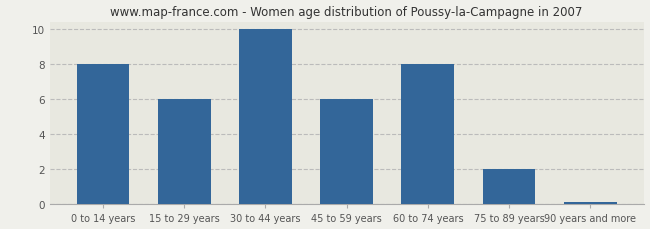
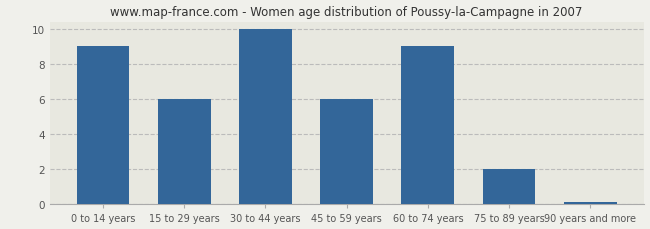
0 to 14 years: 8.0 -> 9.0
60 to 74 years: 8.0 -> 9.0
